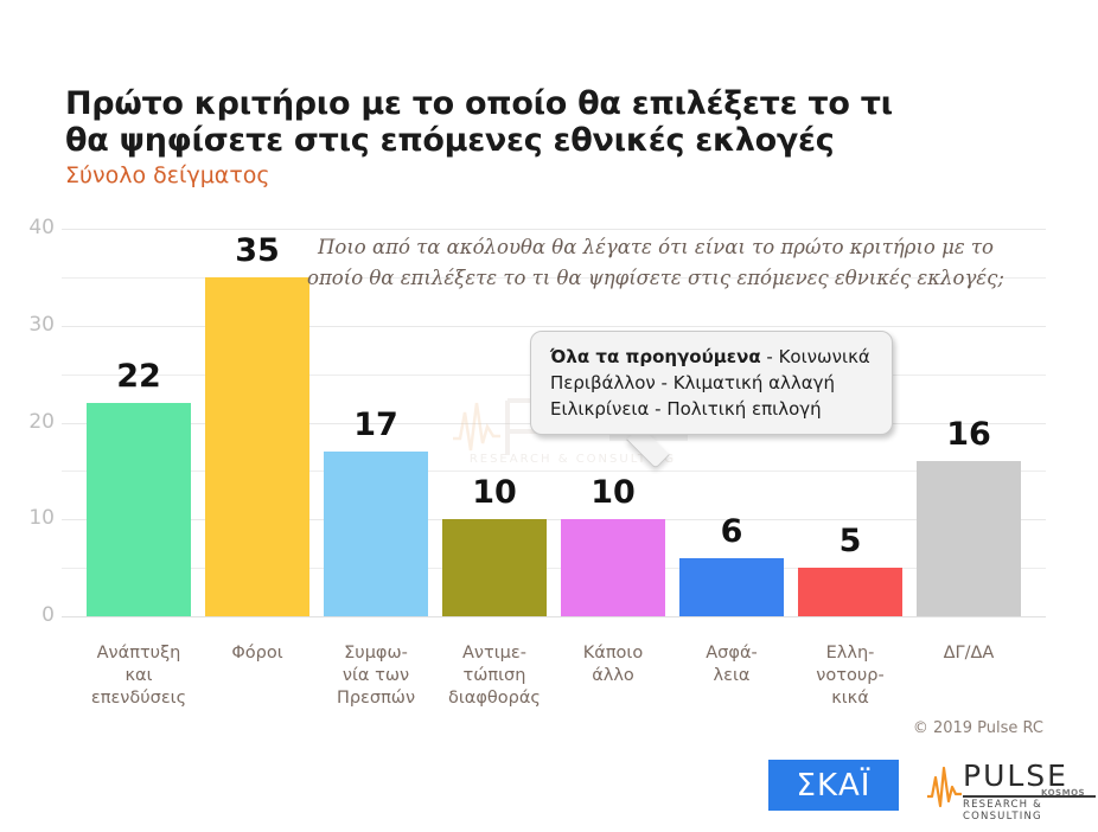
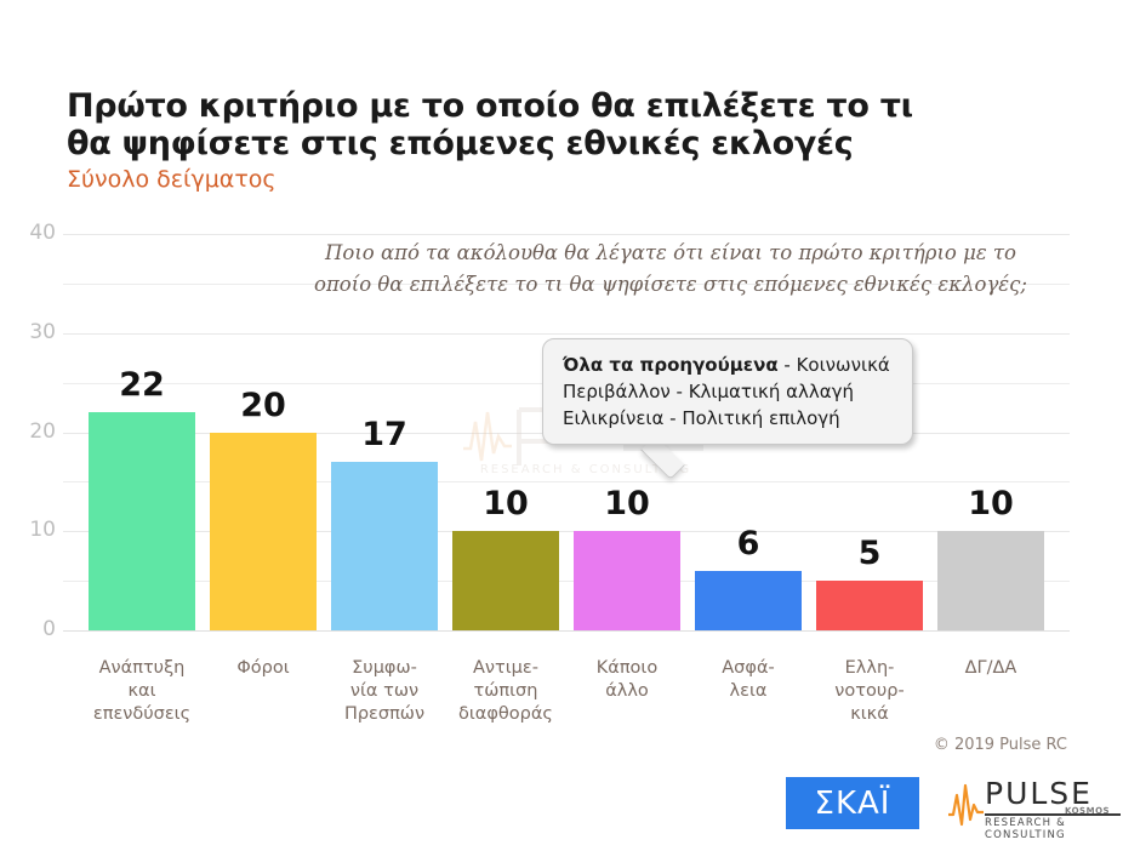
Φόροι: 35 -> 20
ΔΓ/ΔΑ: 16 -> 10
